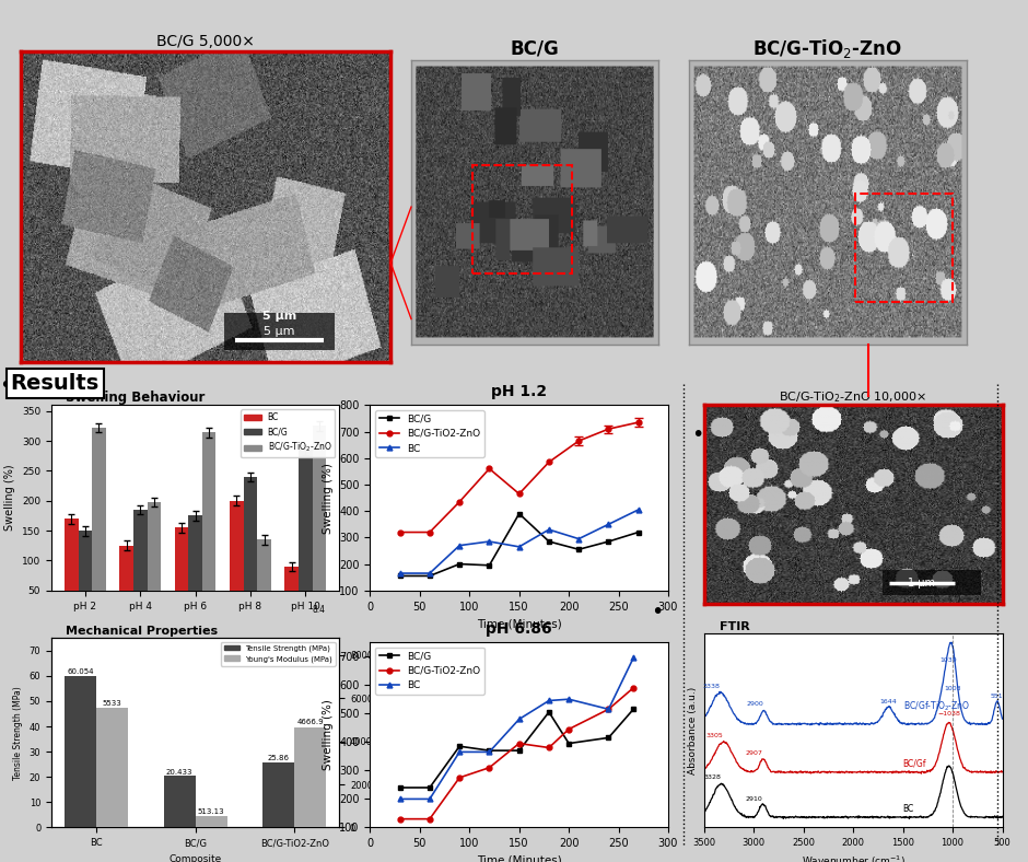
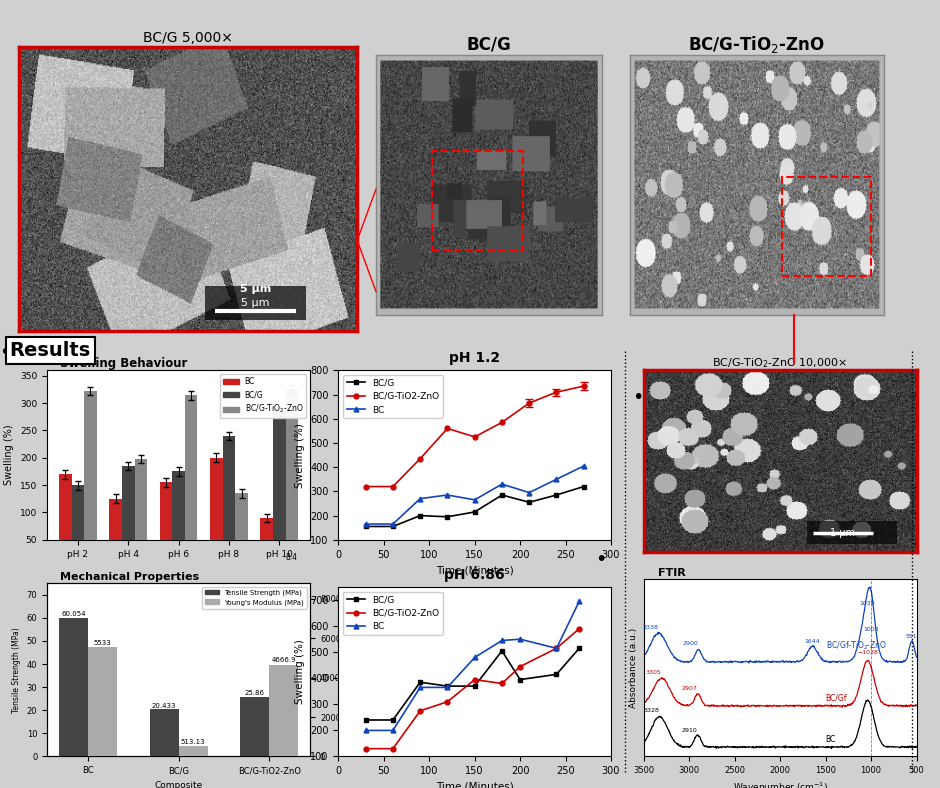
pH 1.2/BC/G/150: 390 -> 215
pH 1.2/BC/G-TiO2-ZnO/150: 465 -> 525
